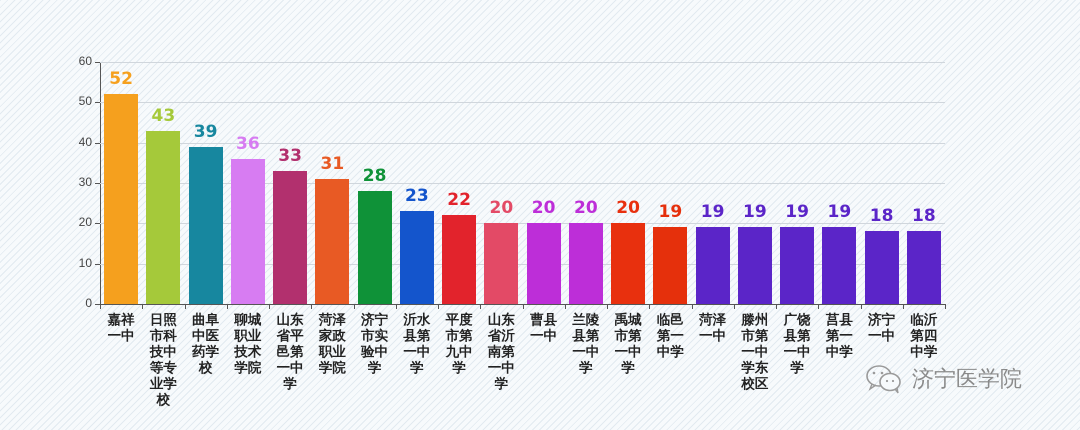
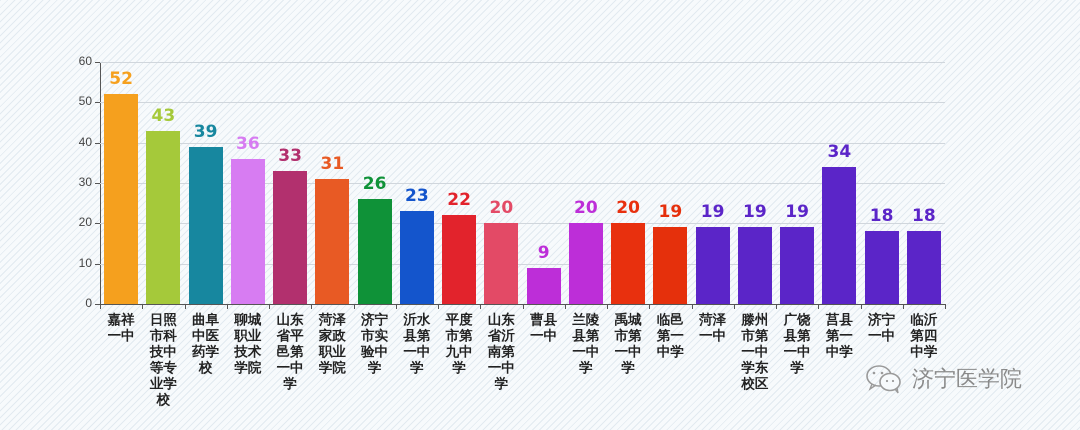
济宁市实验中学: 28 -> 26
曹县一中: 20 -> 9
莒县第一中学: 19 -> 34
